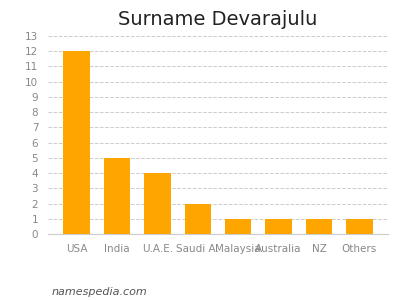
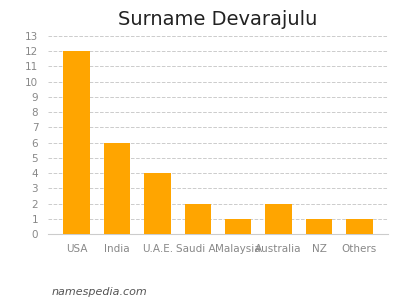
India: 5 -> 6
Australia: 1 -> 2
